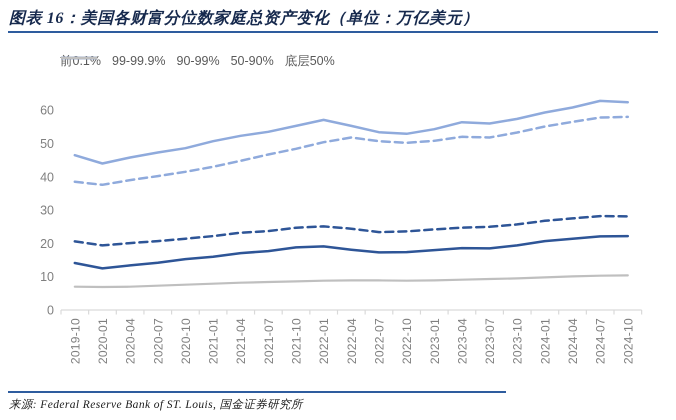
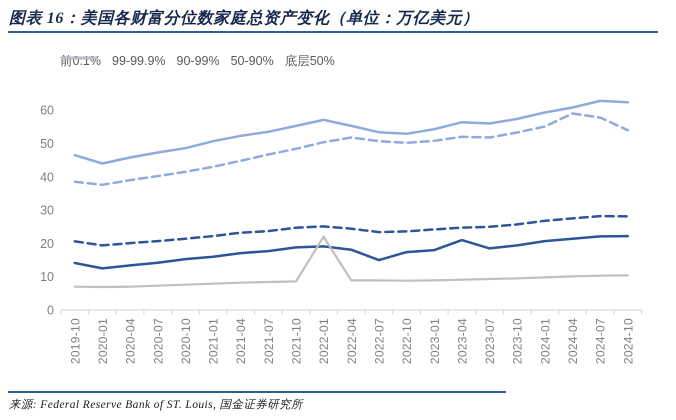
底层50%/2022-01: 9 -> 22
前0.1%/2022-07: 17 -> 15
前0.1%/2023-04: 19 -> 21
50-90%/2024-04: 56 -> 59
50-90%/2024-10: 58 -> 54
